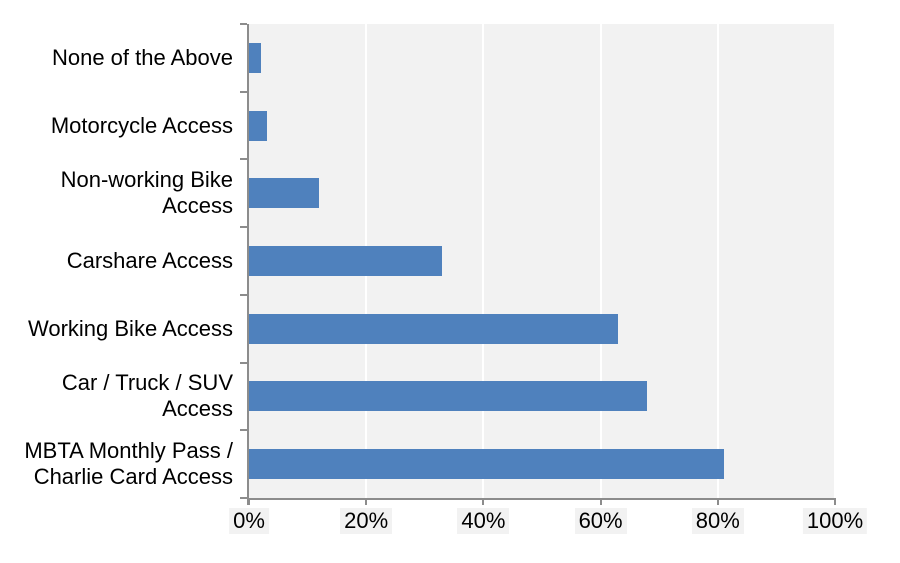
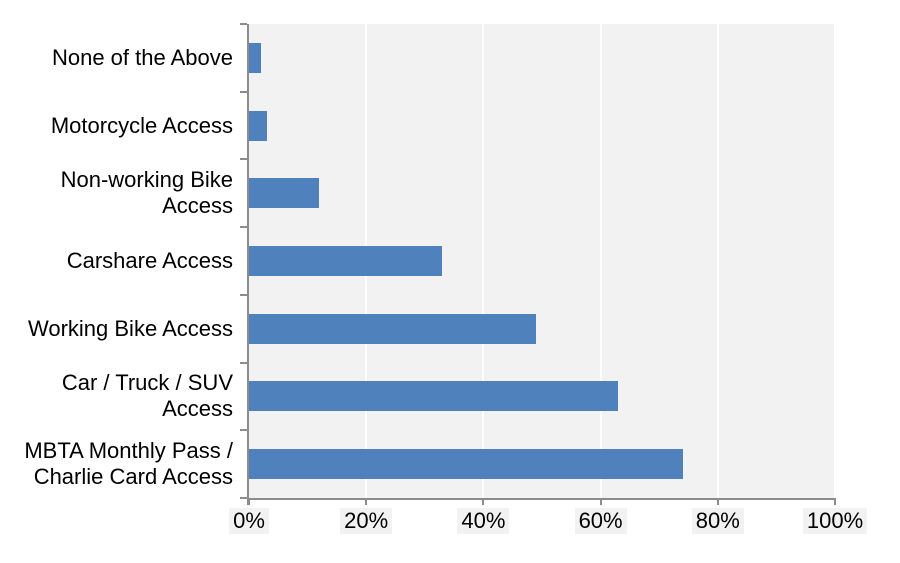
Working Bike Access: 63% -> 49%
Car / Truck / SUV Access: 68% -> 63%
MBTA Monthly Pass / Charlie Card Access: 81% -> 74%
